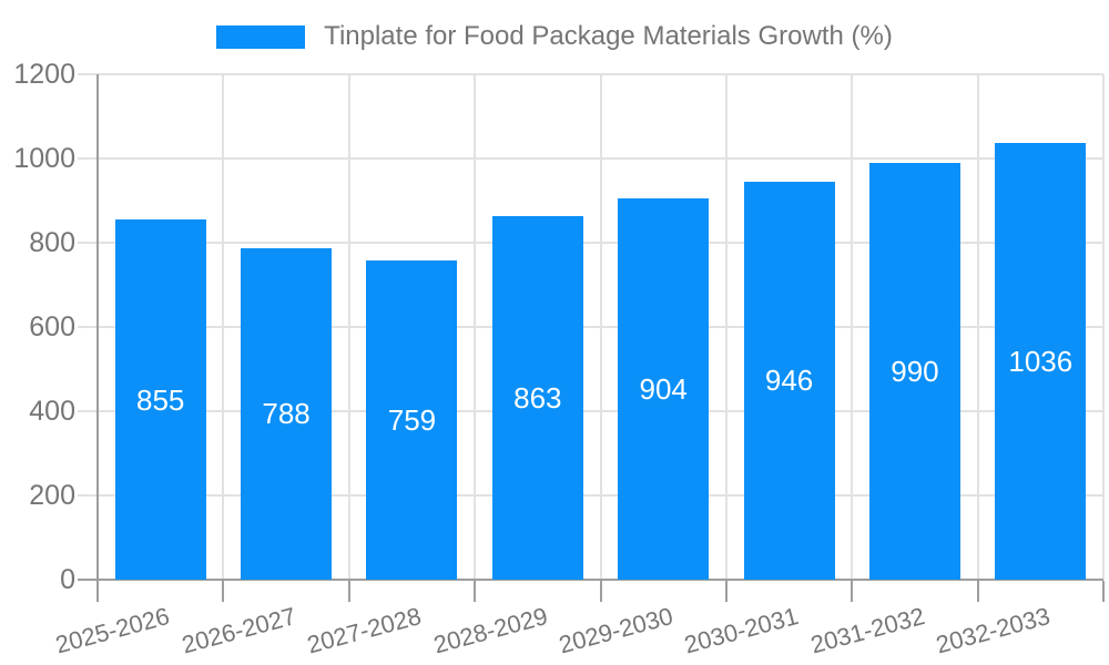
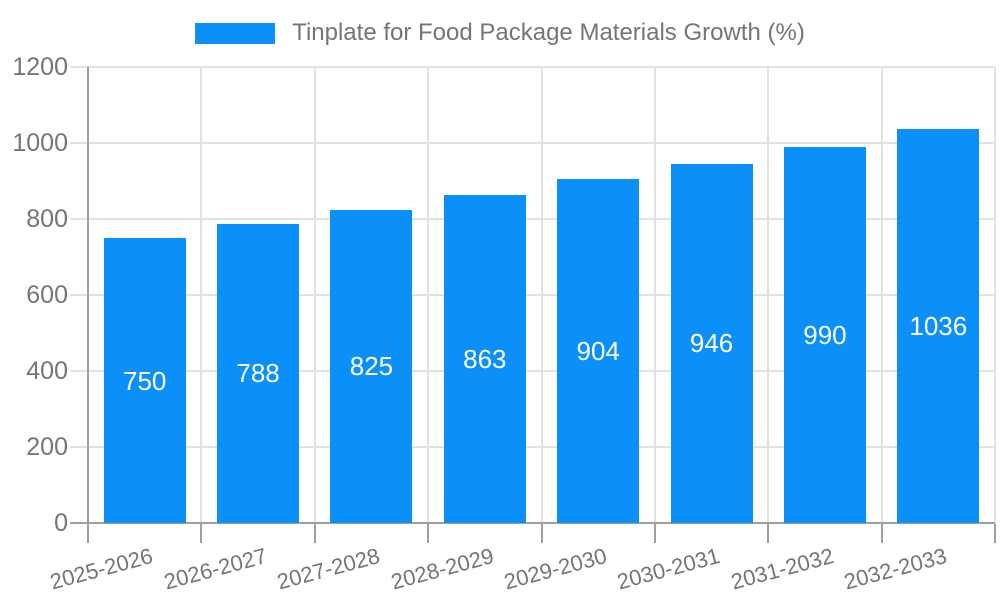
2025-2026: 855 -> 750
2027-2028: 759 -> 825
